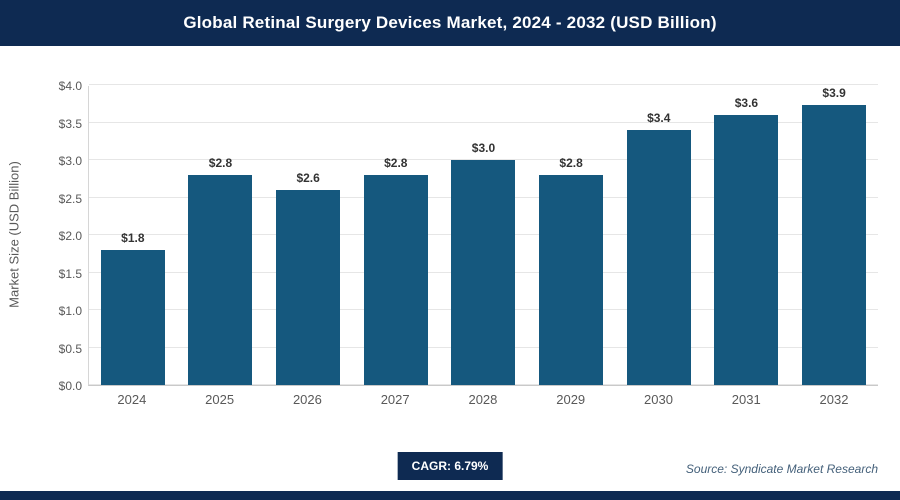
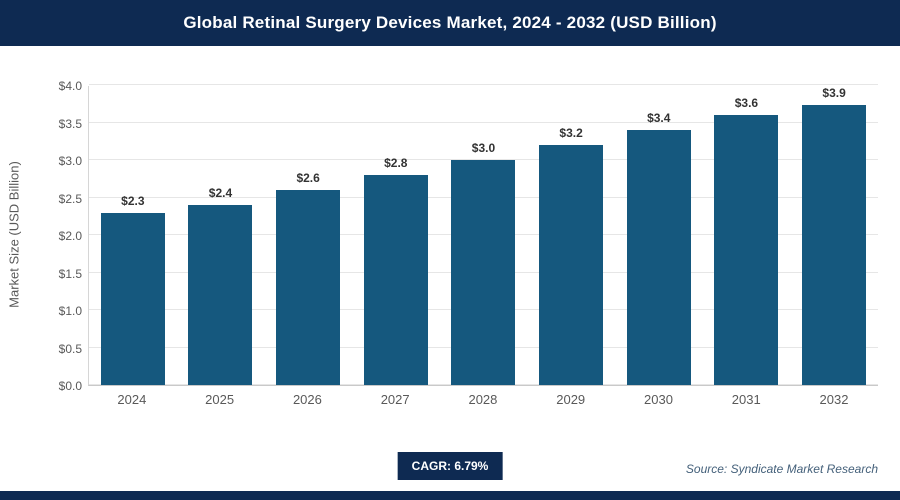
2024: $1.8 -> $2.3
2025: $2.8 -> $2.4
2029: $2.8 -> $3.2
